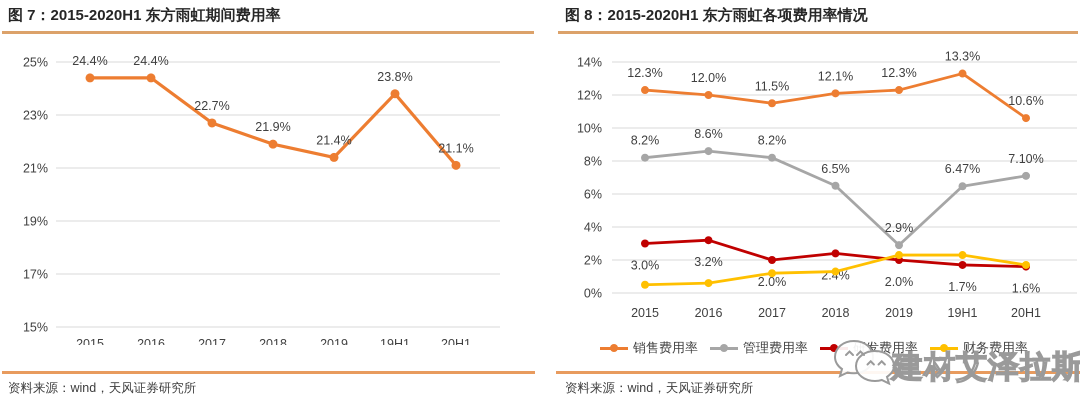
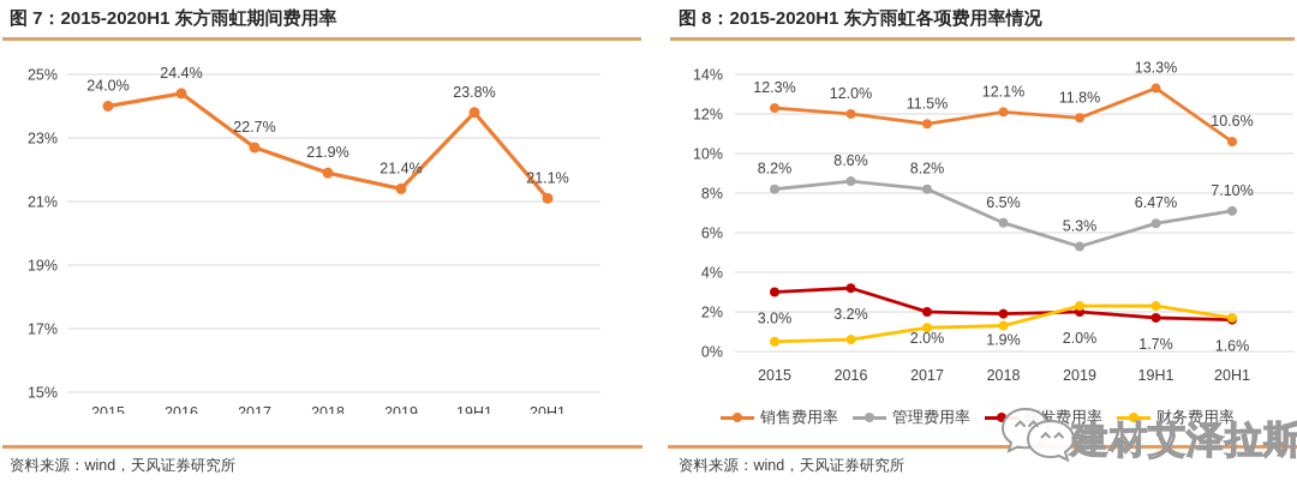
图 7：2015-2020H1 东方雨虹期间费用率/2015: 24.4% -> 24.0%
图 8：2015-2020H1 东方雨虹各项费用率情况/研发费用率/2018: 2.4% -> 1.9%
图 8：2015-2020H1 东方雨虹各项费用率情况/销售费用率/2019: 12.3% -> 11.8%
图 8：2015-2020H1 东方雨虹各项费用率情况/管理费用率/2019: 2.9% -> 5.3%
